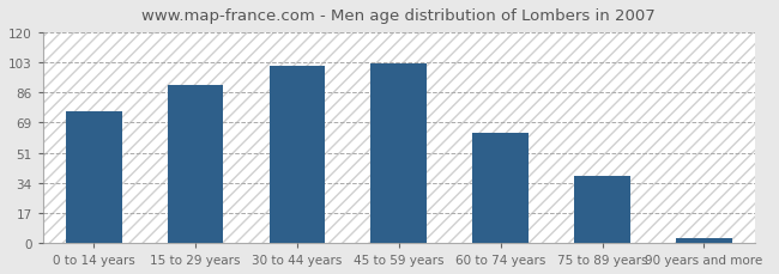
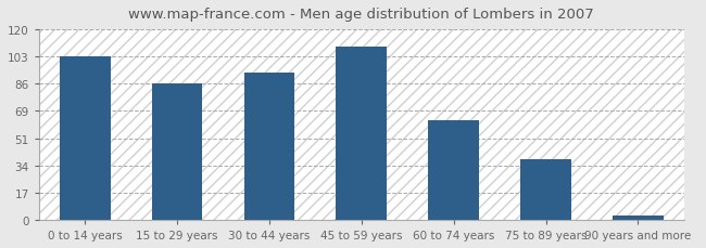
0 to 14 years: 75 -> 103
15 to 29 years: 90 -> 86
30 to 44 years: 101 -> 93
45 to 59 years: 102 -> 109
